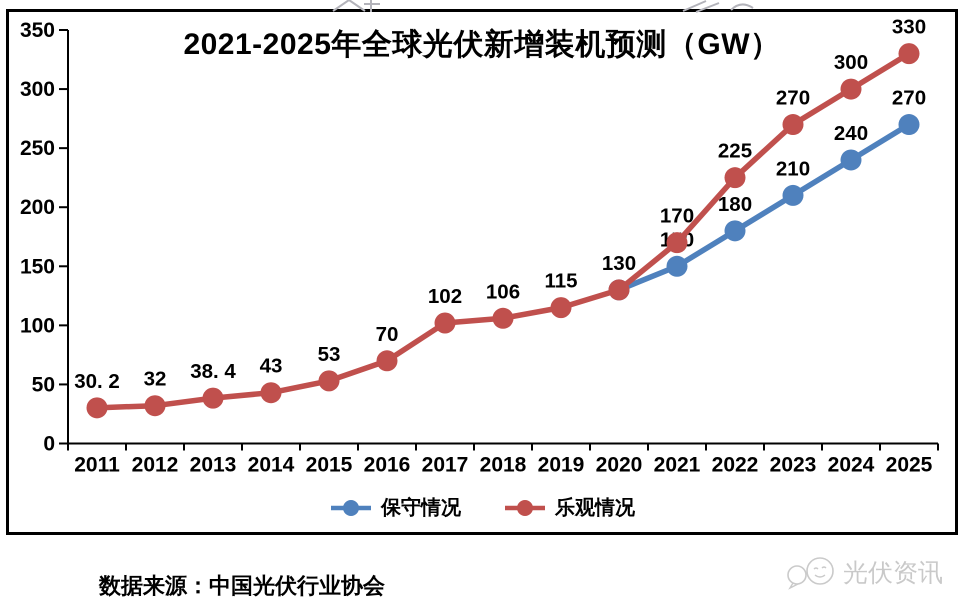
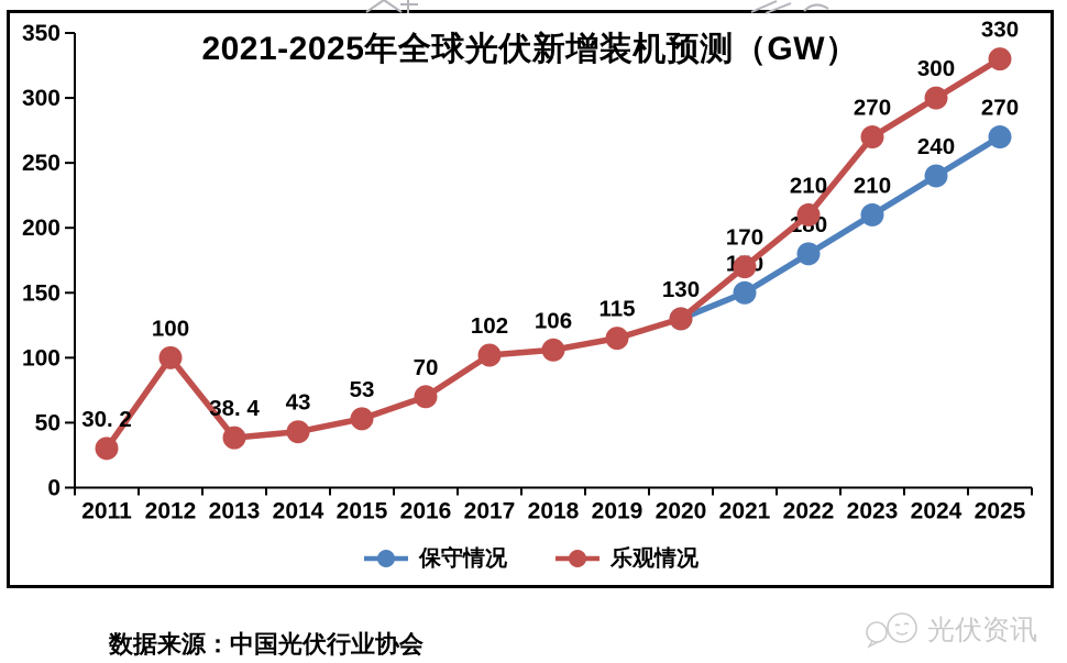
乐观情况/2012: 32 -> 100
乐观情况/2022: 225 -> 210
